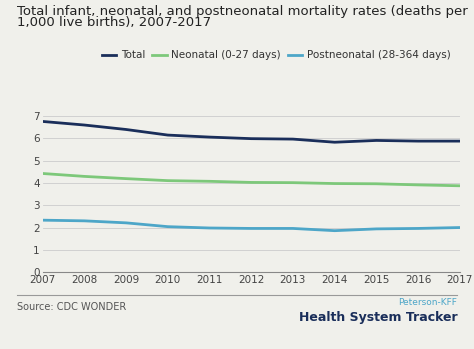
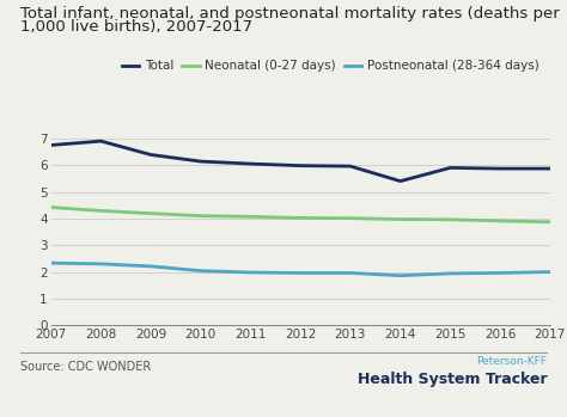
Total/2008: 6.59 -> 6.90
Total/2014: 5.82 -> 5.40
